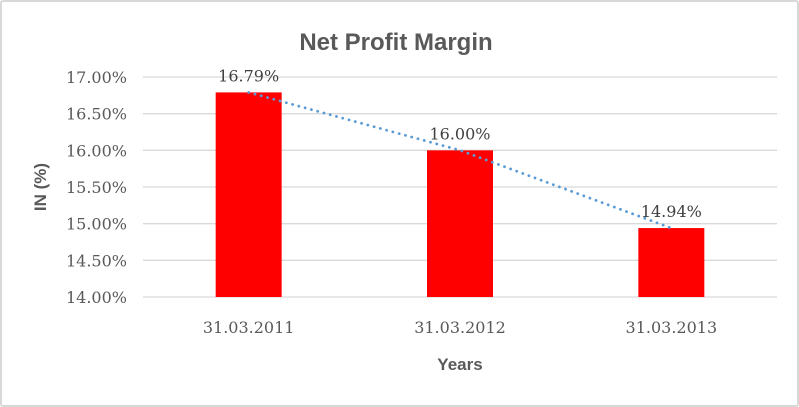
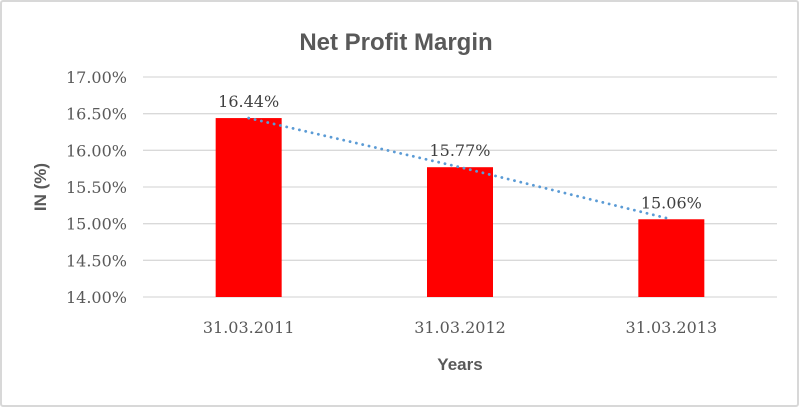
31.03.2011: 16.79% -> 16.44%
31.03.2012: 16.00% -> 15.77%
31.03.2013: 14.94% -> 15.06%
